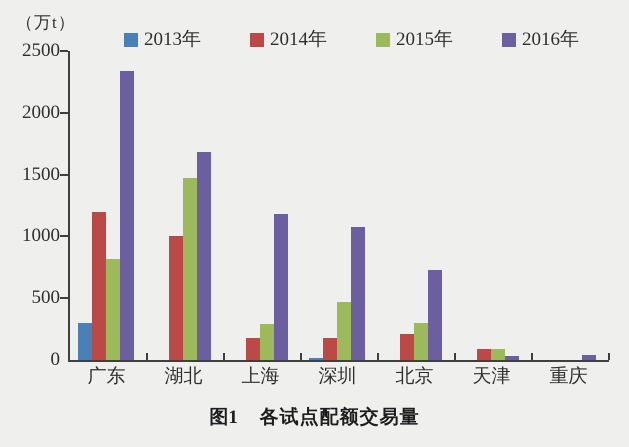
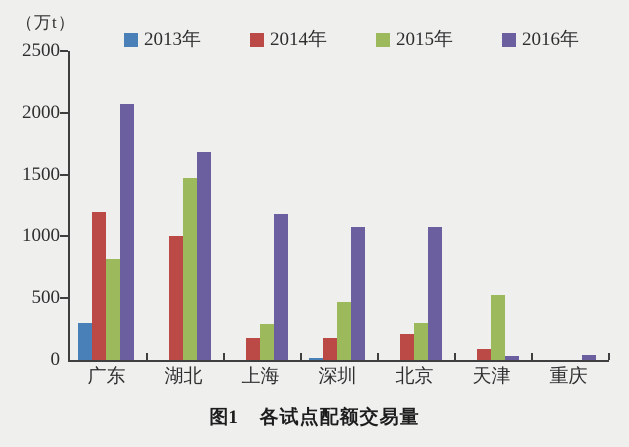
2016年/广东: 2340 -> 2070
2016年/北京: 730 -> 1080
2015年/天津: 90 -> 530
